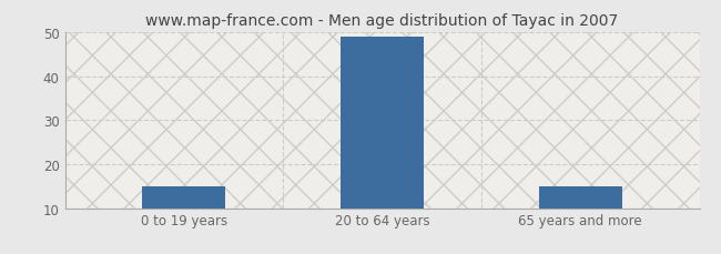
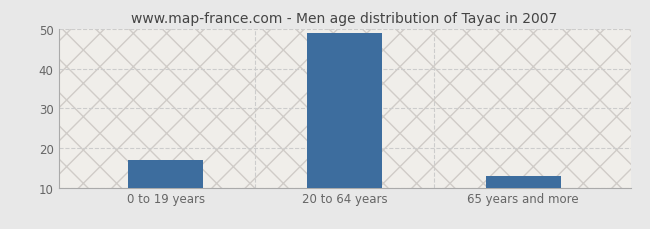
0 to 19 years: 15 -> 17
65 years and more: 15 -> 13
